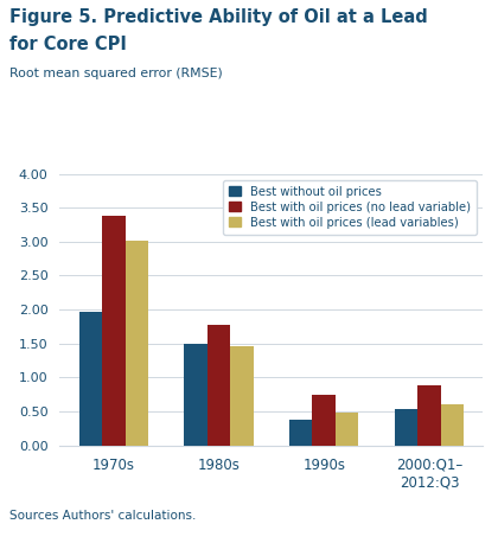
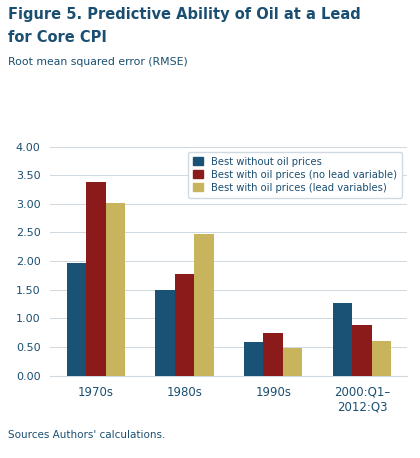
Best with oil prices (lead variables)/1980s: 1.46 -> 2.48
Best without oil prices/1990s: 0.37 -> 0.58
Best without oil prices/2000:Q1– 2012:Q3: 0.54 -> 1.26
